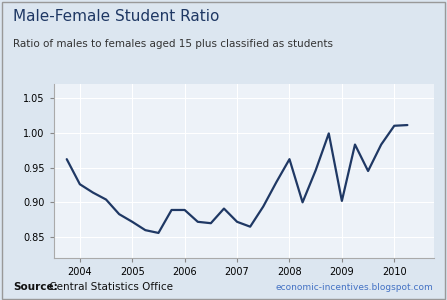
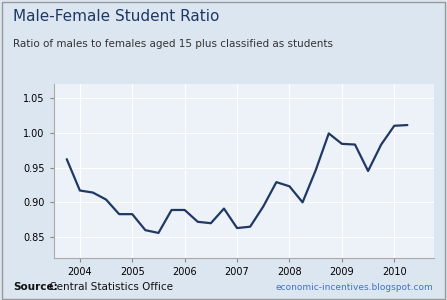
2004: 0.926 -> 0.917
2005: 0.872 -> 0.883
2007: 0.872 -> 0.863
2008: 0.962 -> 0.923
2009: 0.902 -> 0.984
